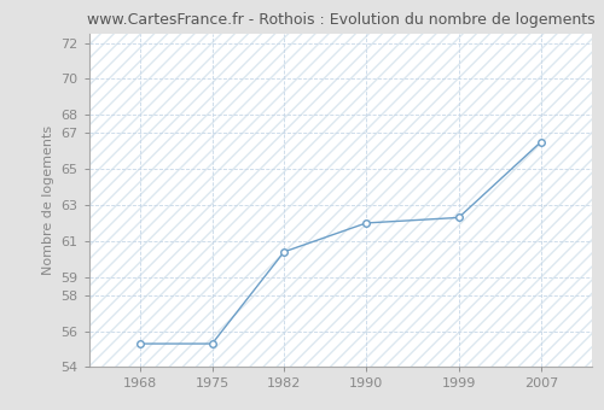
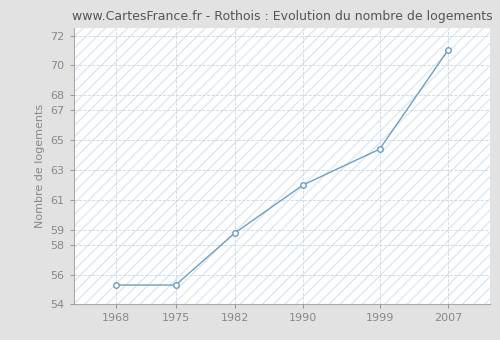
1982: 60.4 -> 58.8
1999: 62.3 -> 64.4
2007: 66.5 -> 71.0
